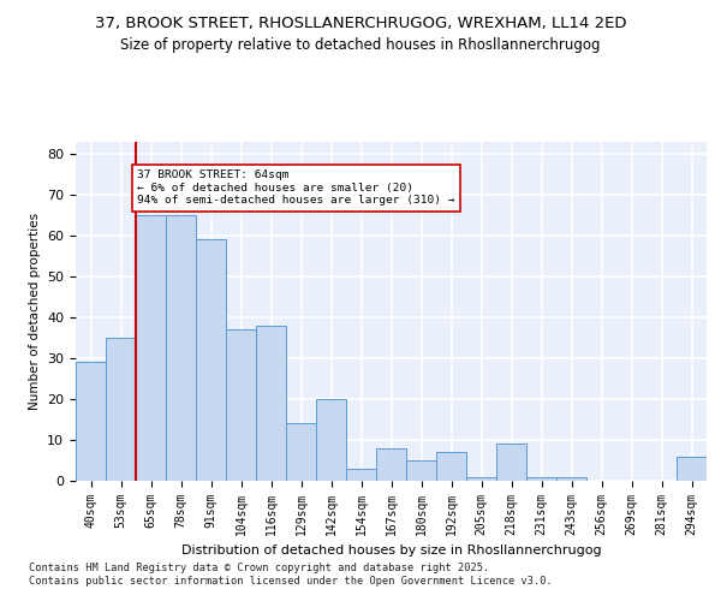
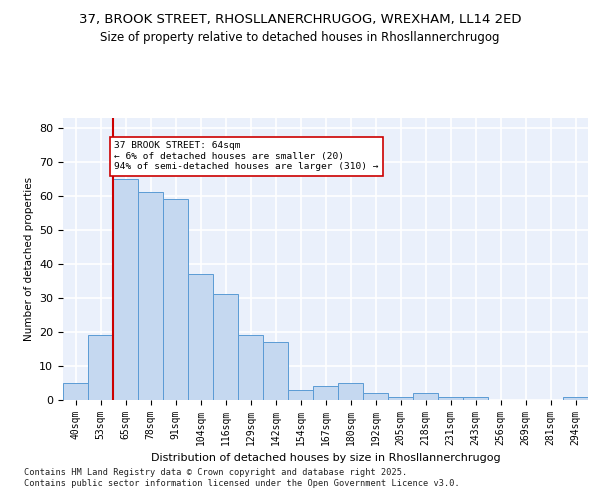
40sqm: 29 -> 5
53sqm: 35 -> 19
78sqm: 65 -> 61
116sqm: 38 -> 31
129sqm: 14 -> 19
142sqm: 20 -> 17
167sqm: 8 -> 4
192sqm: 7 -> 2
218sqm: 9 -> 2
294sqm: 6 -> 1
